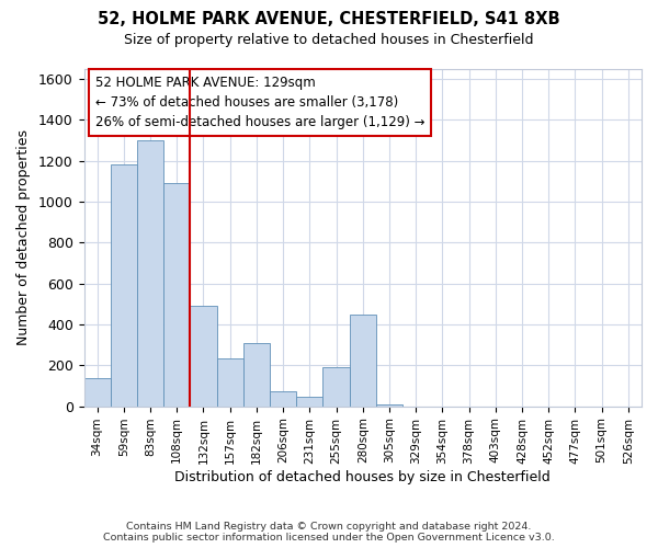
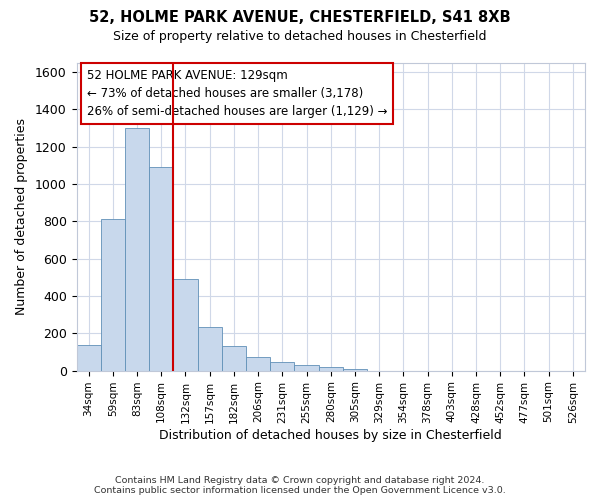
59sqm: 1180 -> 810
182sqm: 310 -> 130
255sqm: 190 -> 30
280sqm: 450 -> 20
